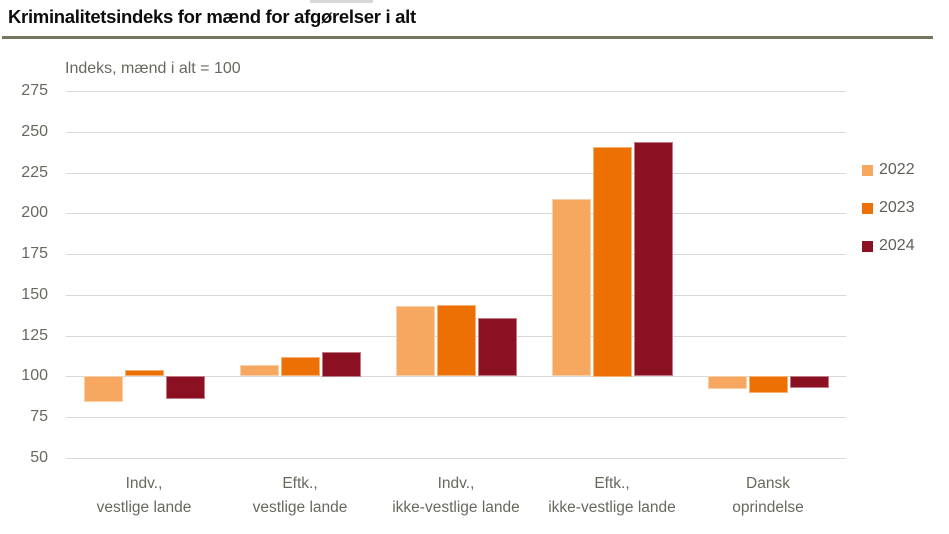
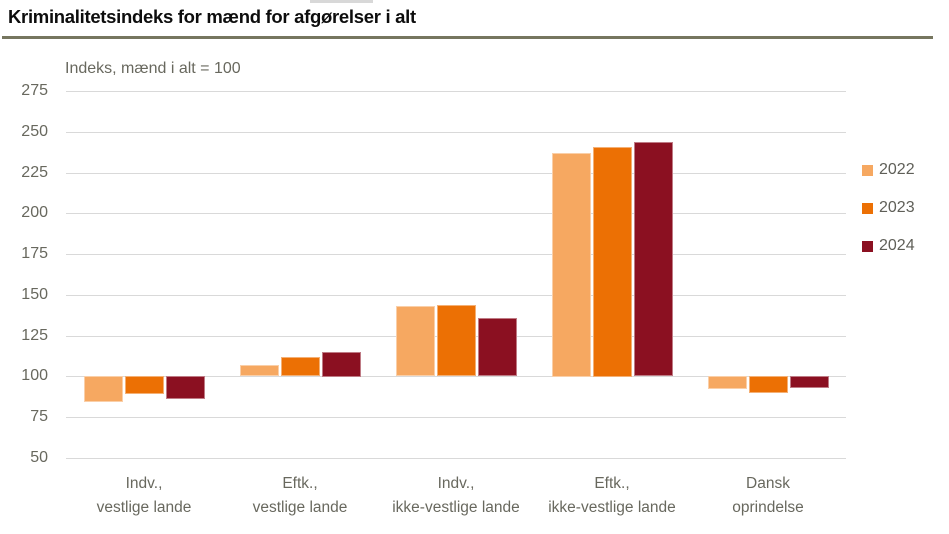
2023/Indv., vestlige lande: 104 -> 89
2022/Eftk., ikke-vestlige lande: 209 -> 237
